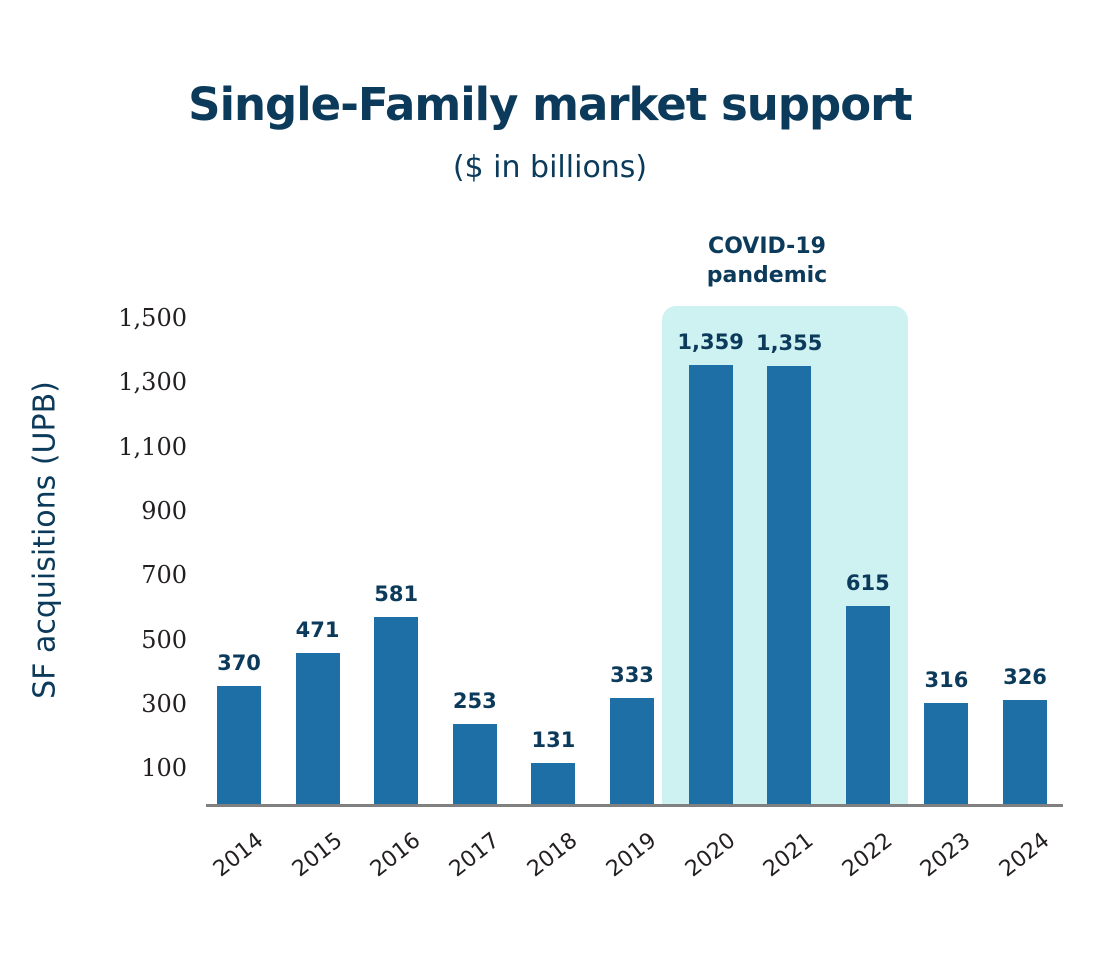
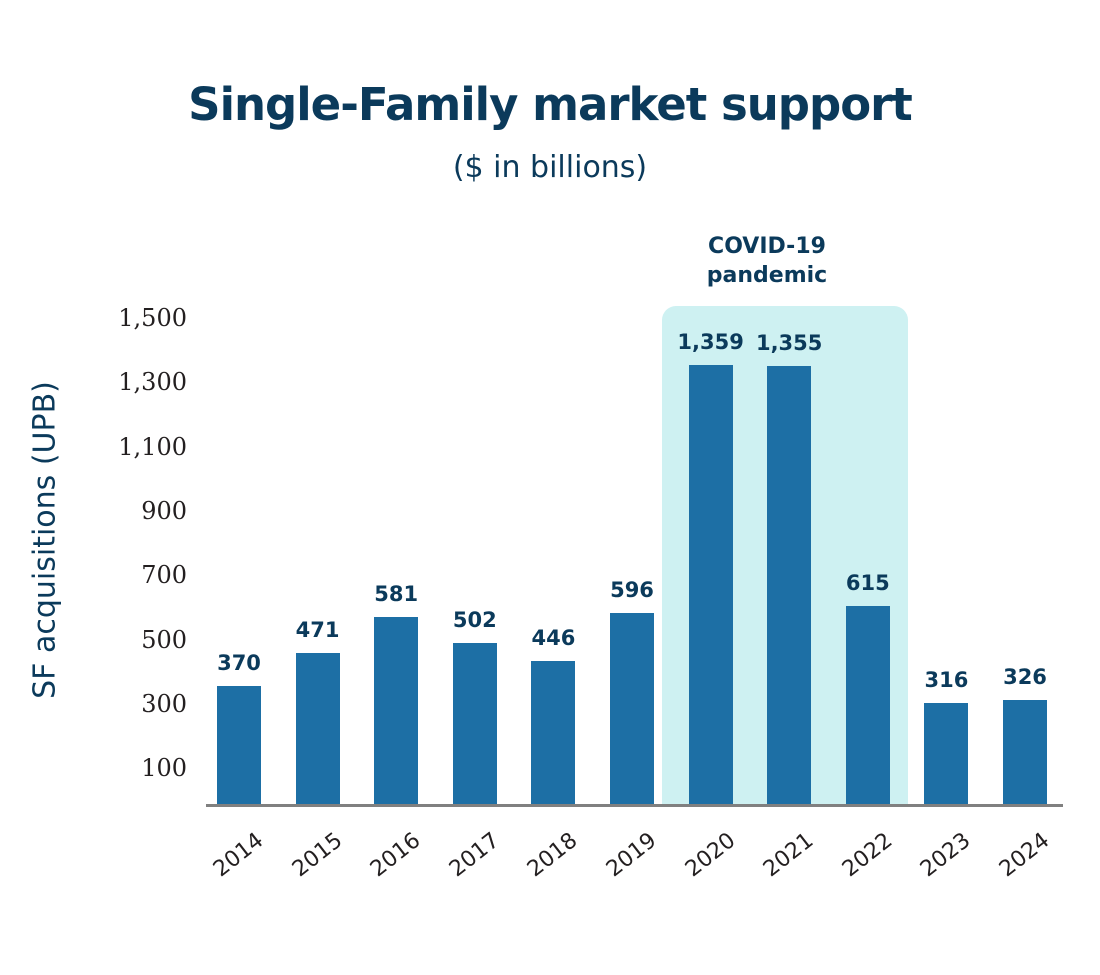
2017: 253 -> 502
2018: 131 -> 446
2019: 333 -> 596
